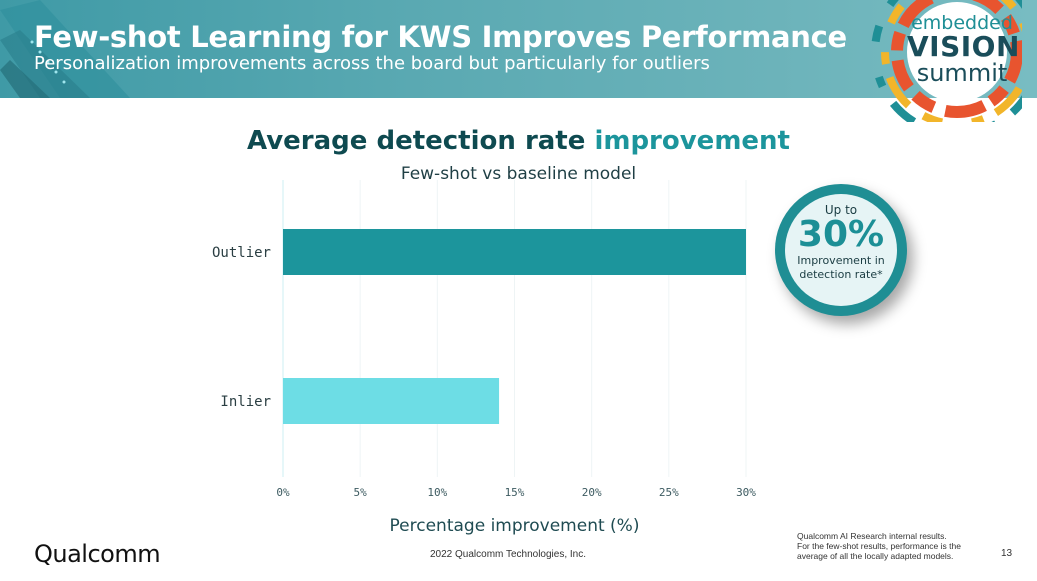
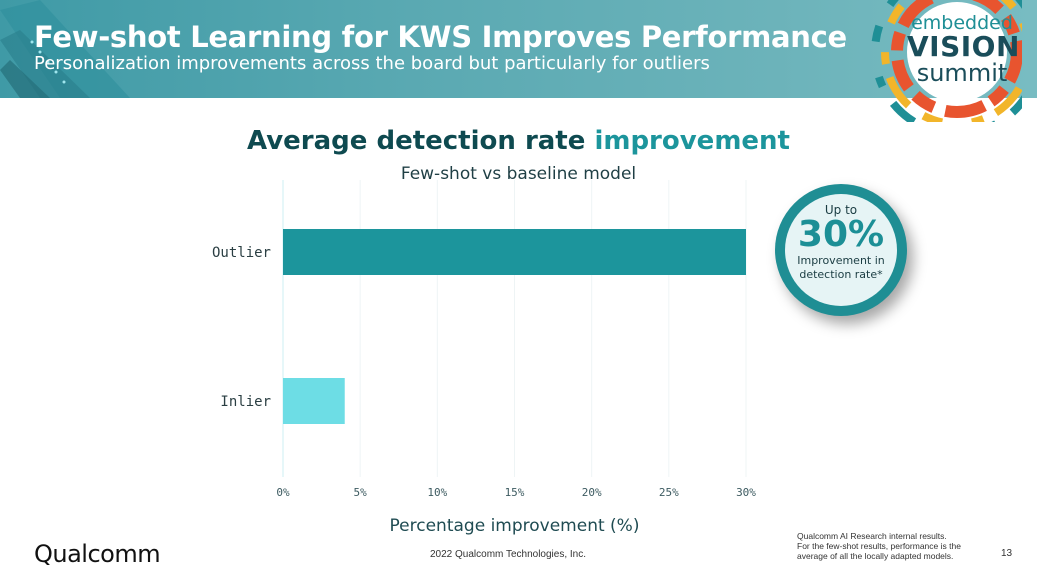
Inlier: 14% -> 4%
